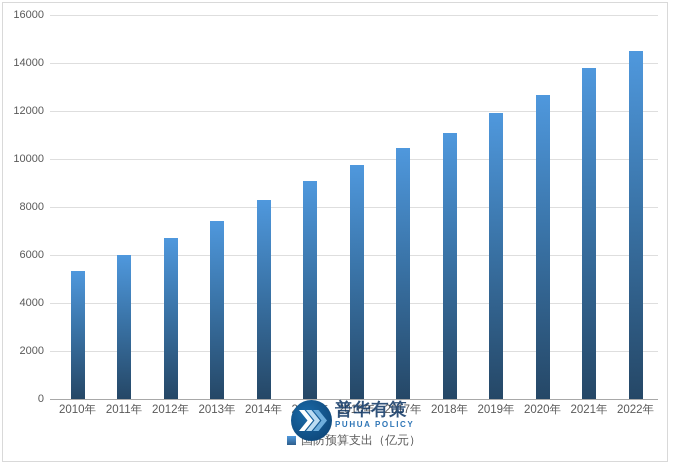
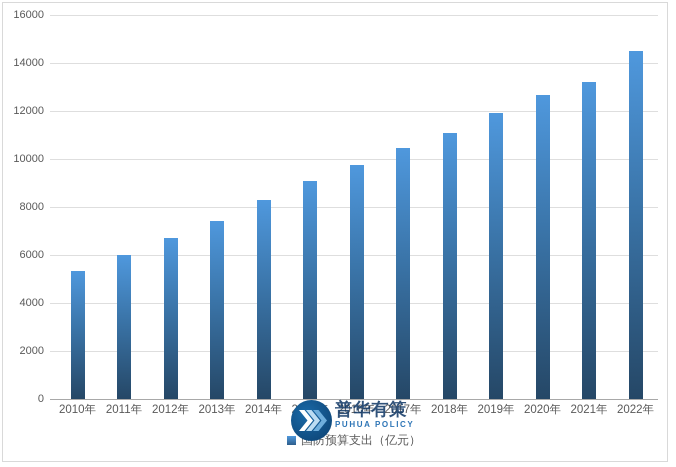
2021年: 13800 -> 13200
